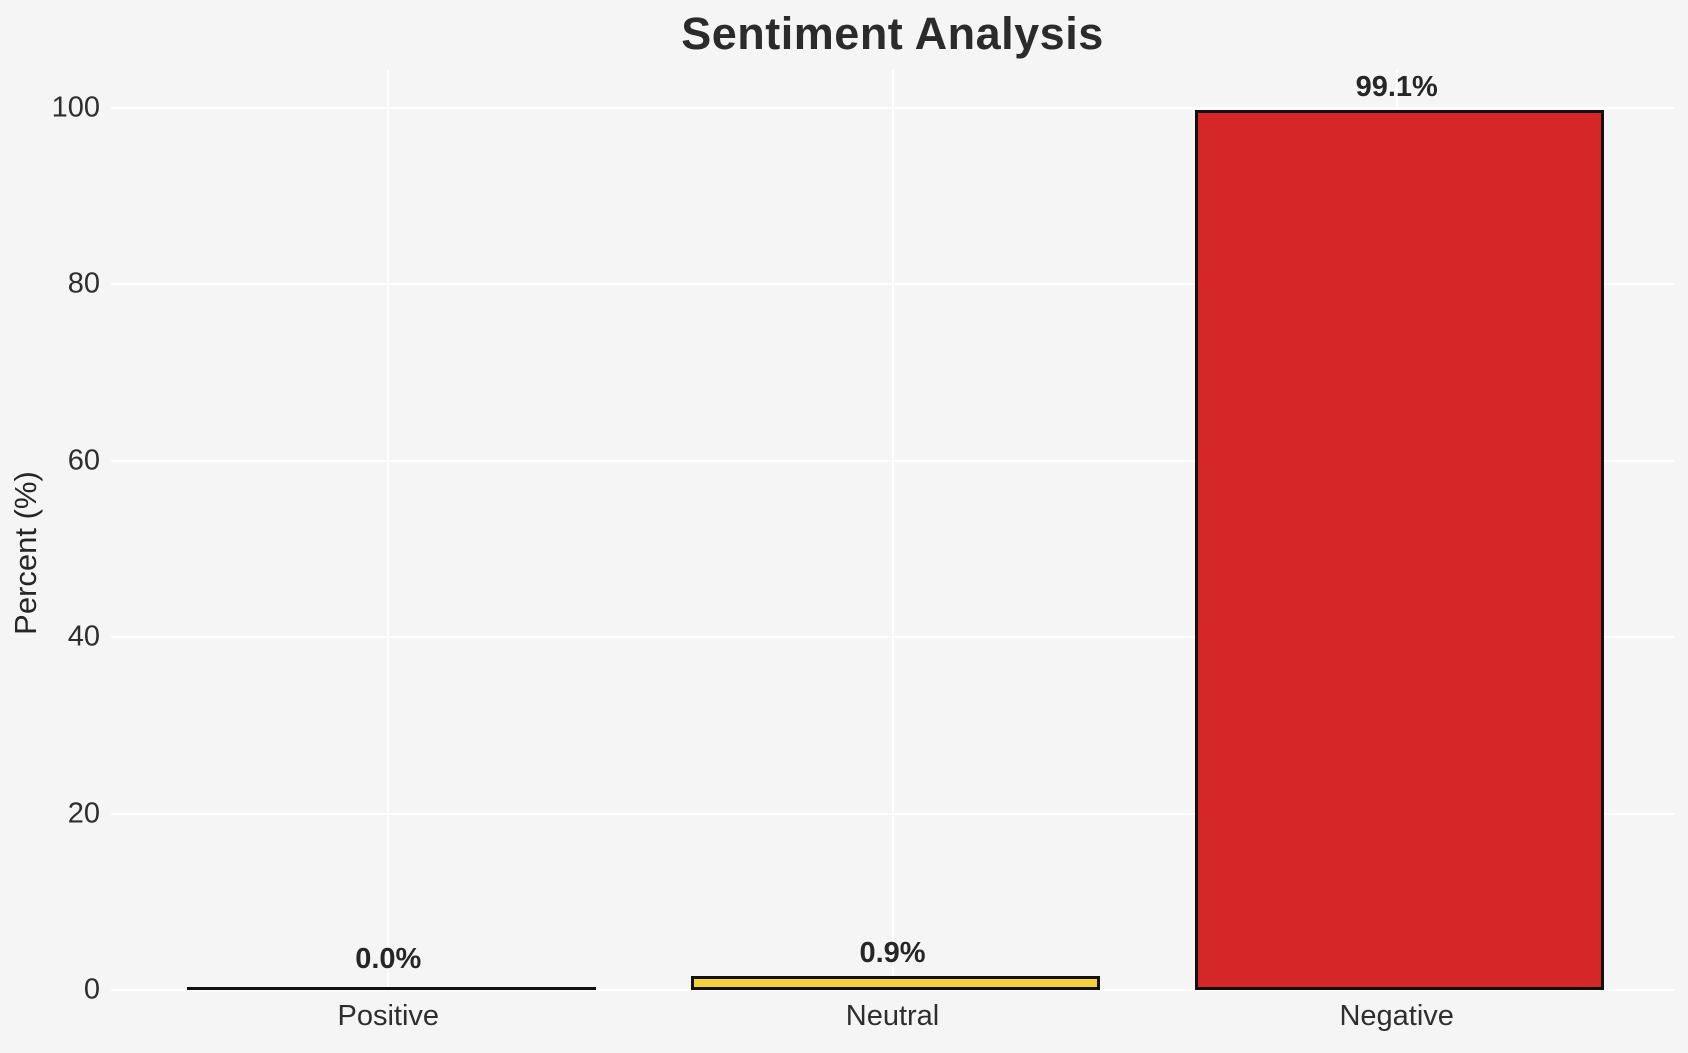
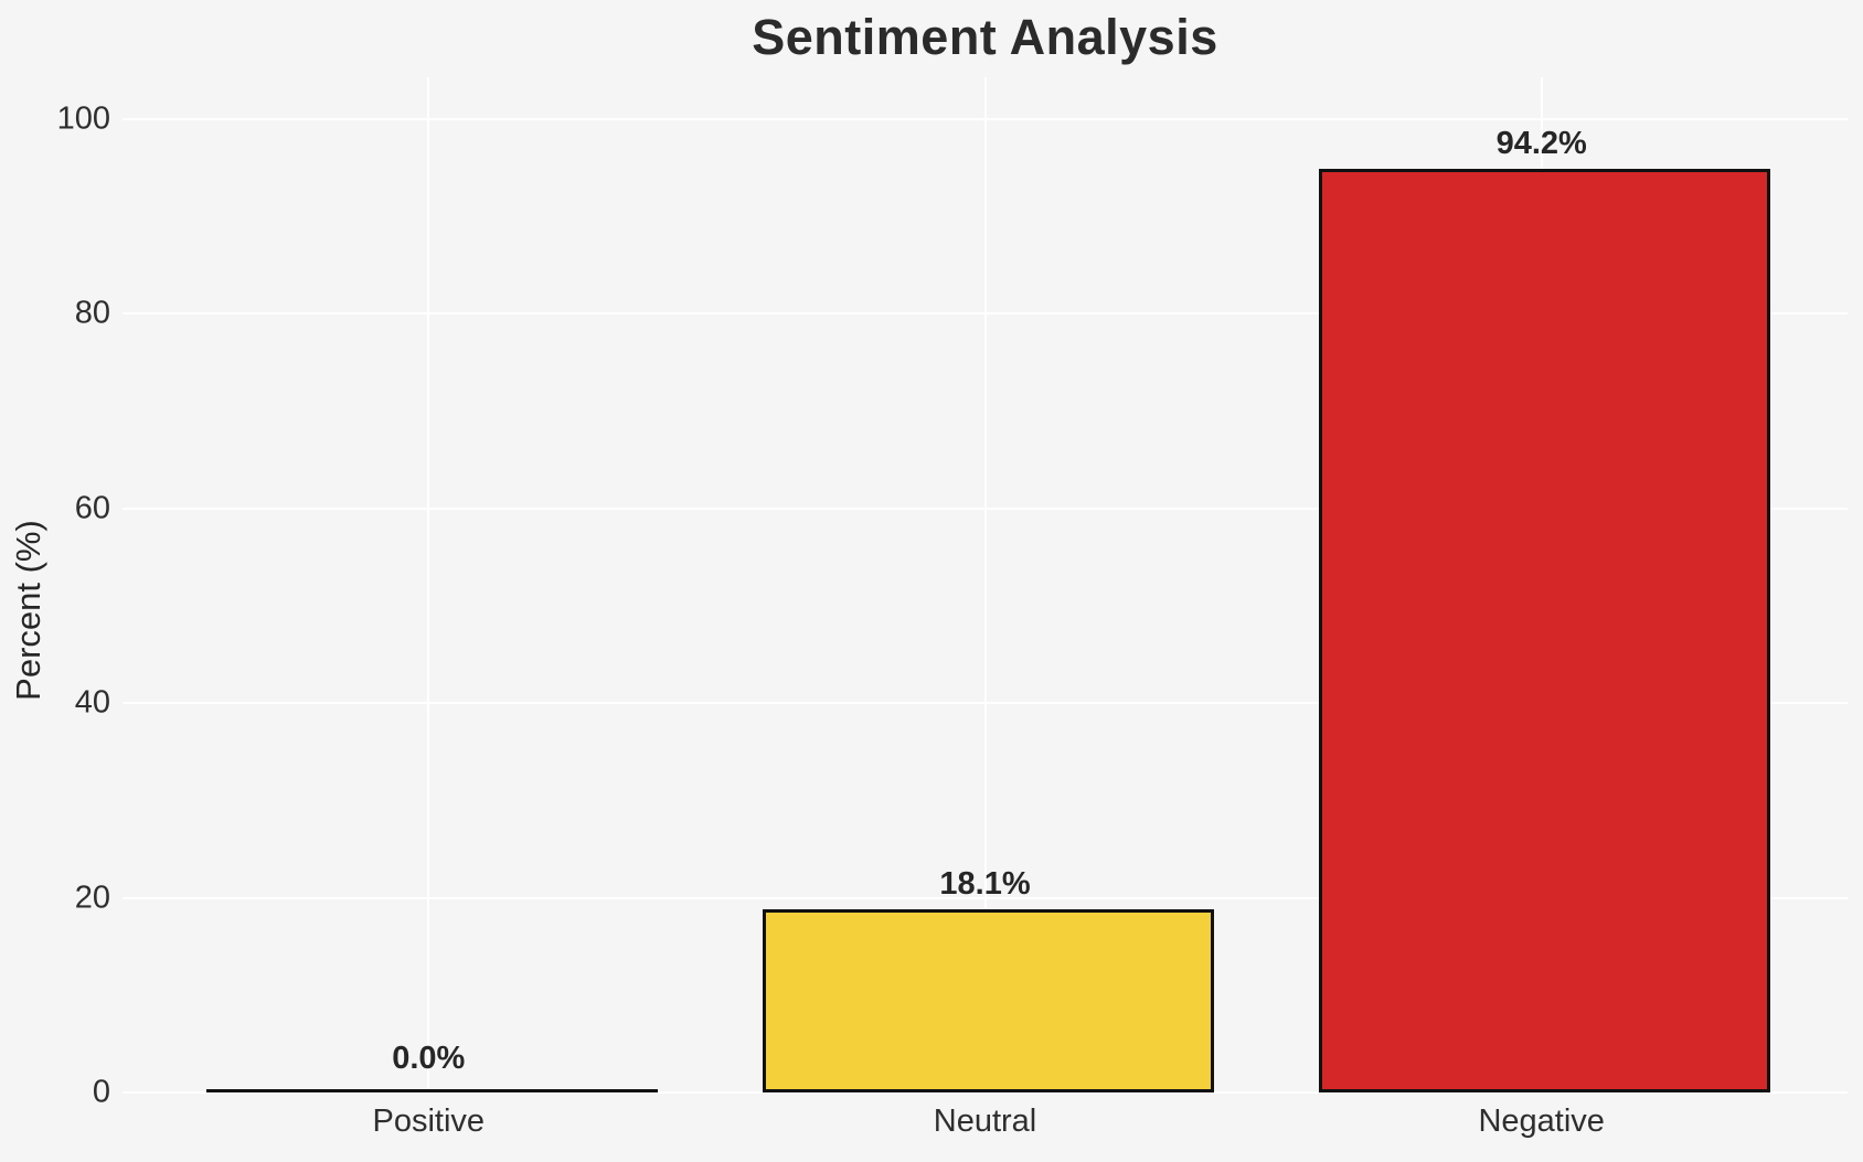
Neutral: 0.9% -> 18.1%
Negative: 99.1% -> 94.2%
